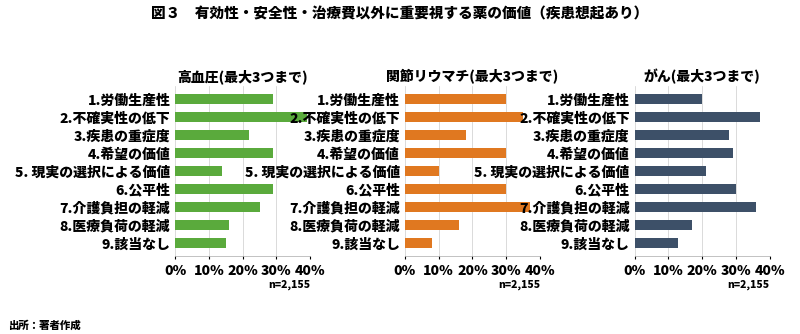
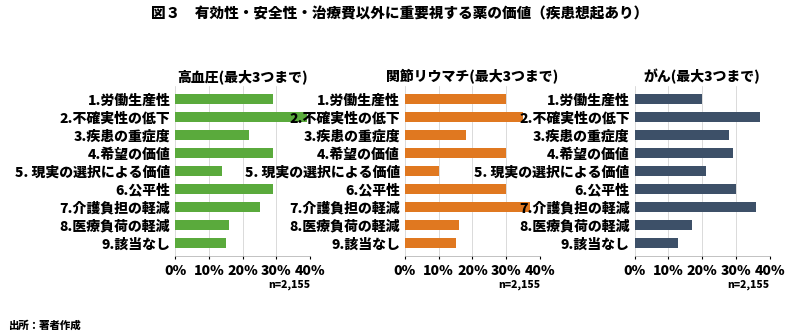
関節リウマチ(最大3つまで)/9.該当なし: 8% -> 15%
